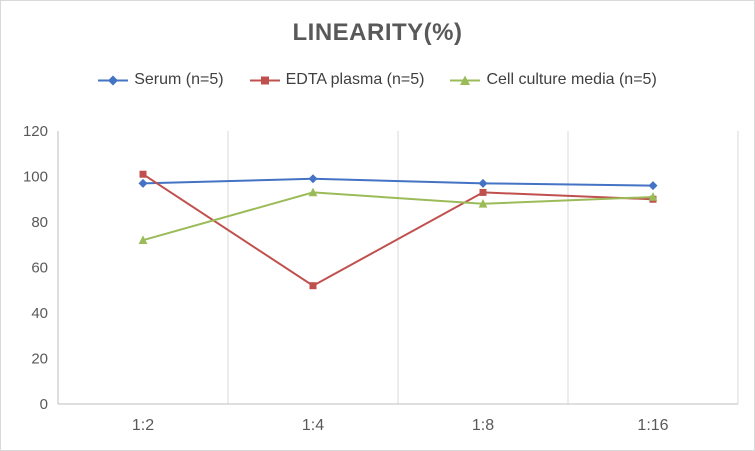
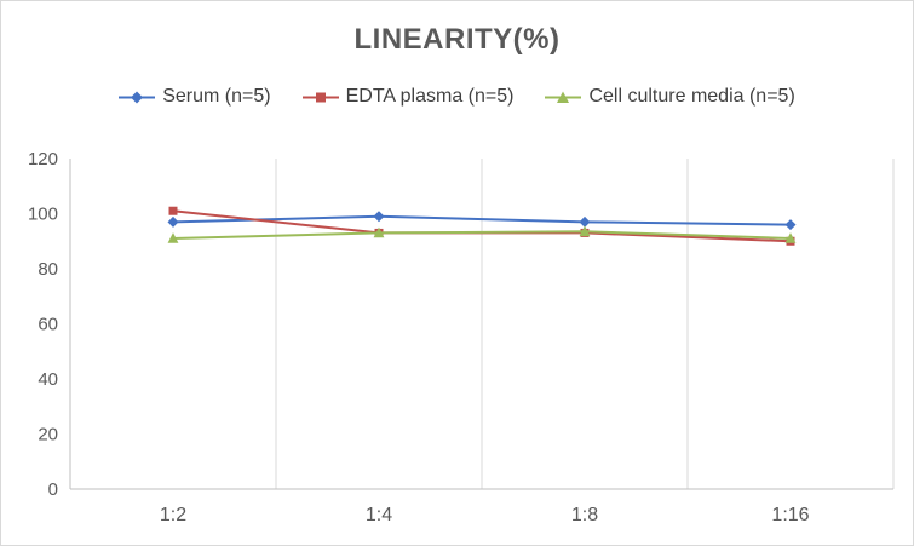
Cell culture media (n=5)/1:2: 72 -> 91
EDTA plasma (n=5)/1:4: 52 -> 93
Cell culture media (n=5)/1:8: 88 -> 94
